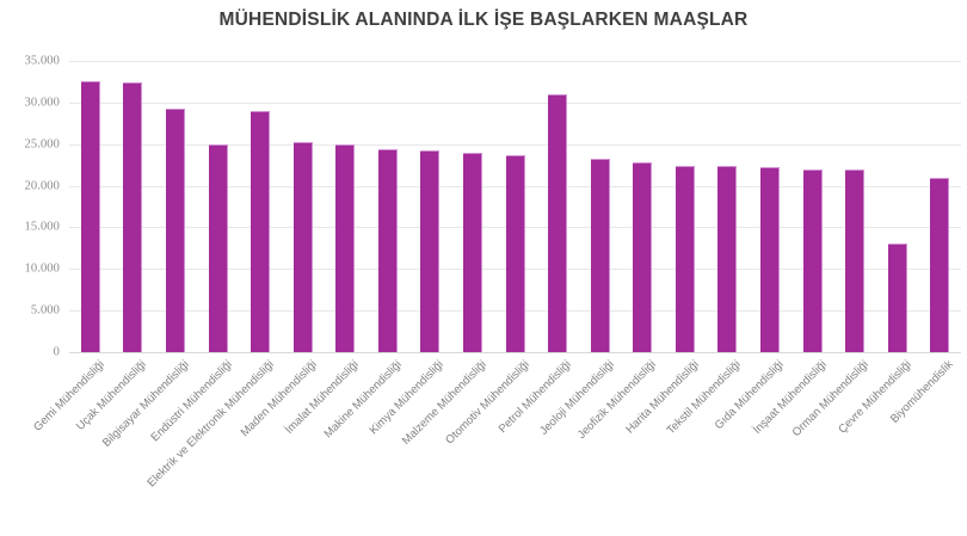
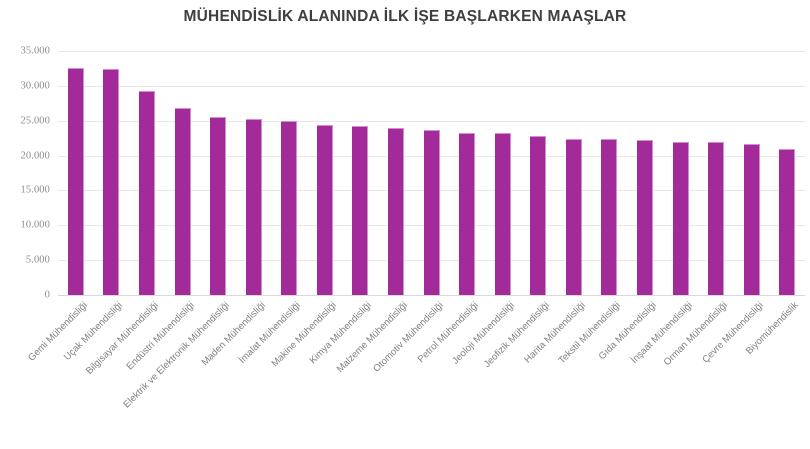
Endüstri Mühendisliği: 25000 -> 27000
Elektrik ve Elektronik Mühendisliği: 29000 -> 26000
Petrol Mühendisliği: 31000 -> 23000
Çevre Mühendisliği: 13000 -> 22000
